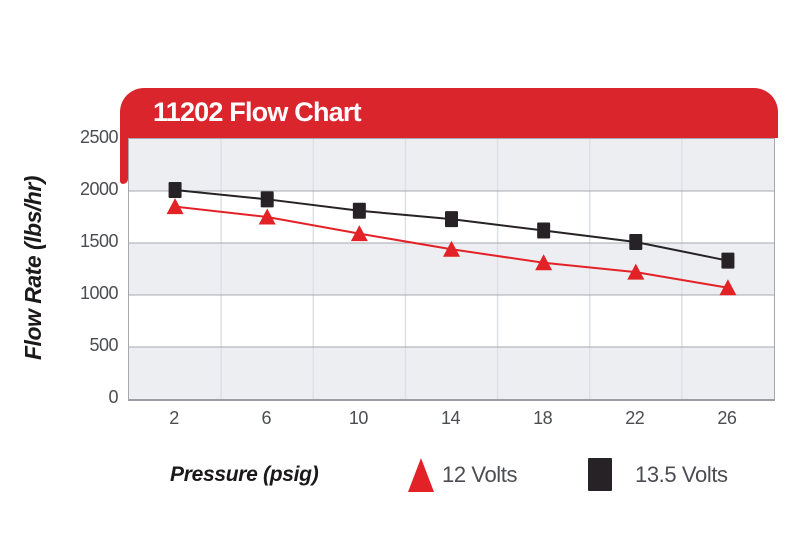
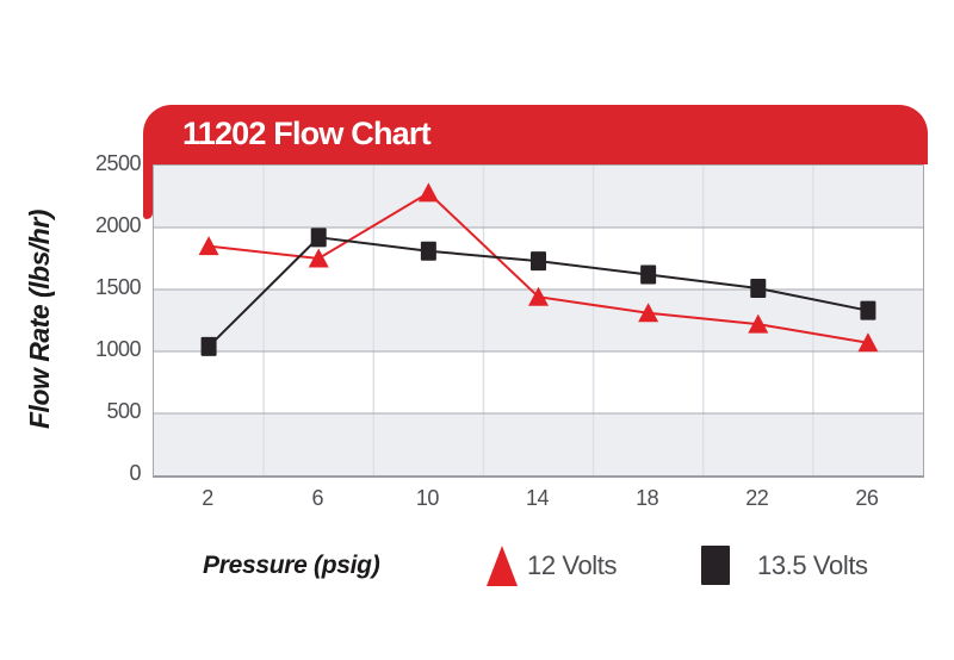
13.5 Volts/2: 2010 -> 1040
12 Volts/10: 1590 -> 2280
